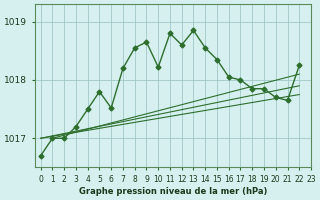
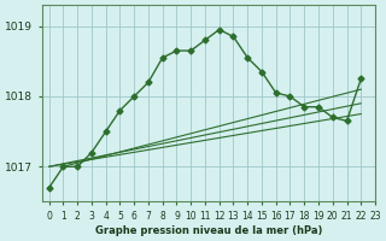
6: 1017.52 -> 1018.00
10: 1018.22 -> 1018.65
12: 1018.60 -> 1018.95
